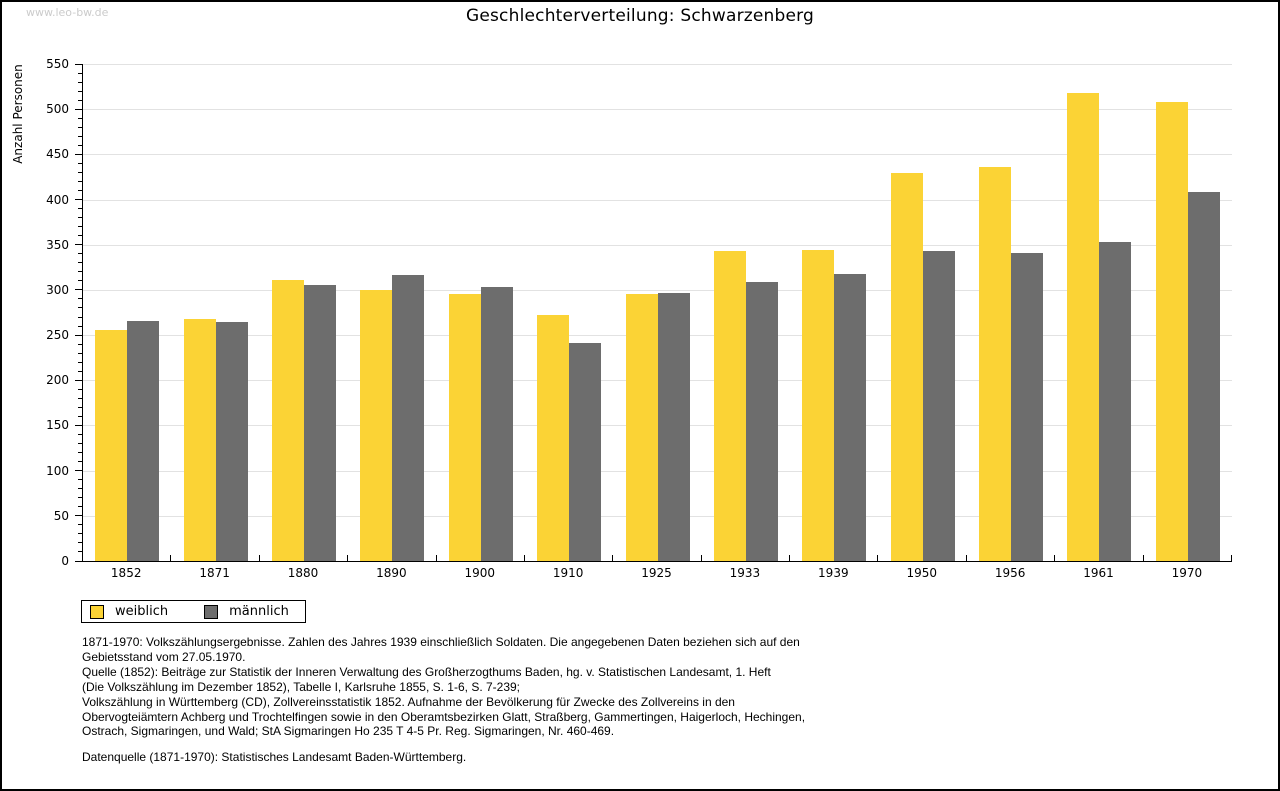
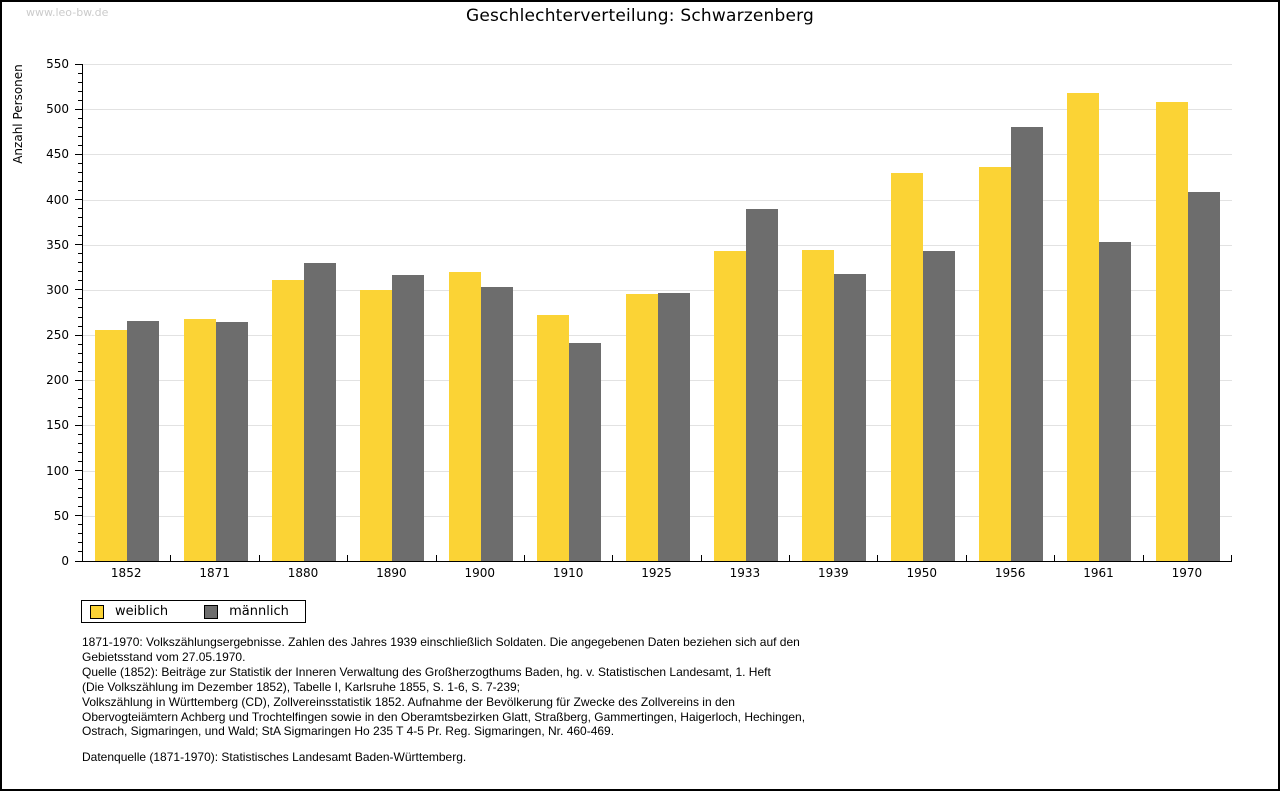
männlich/1880: 300 -> 330
weiblich/1900: 300 -> 320
männlich/1933: 310 -> 390
männlich/1956: 340 -> 480
